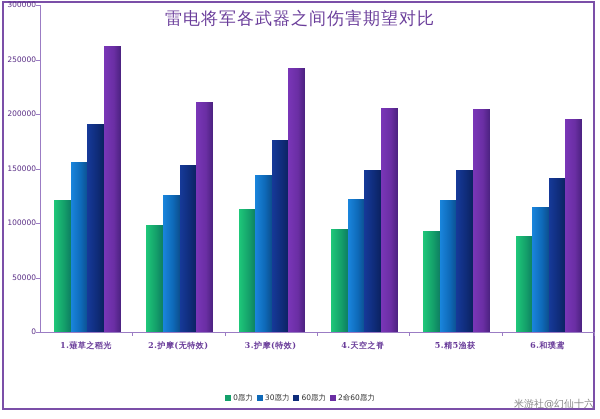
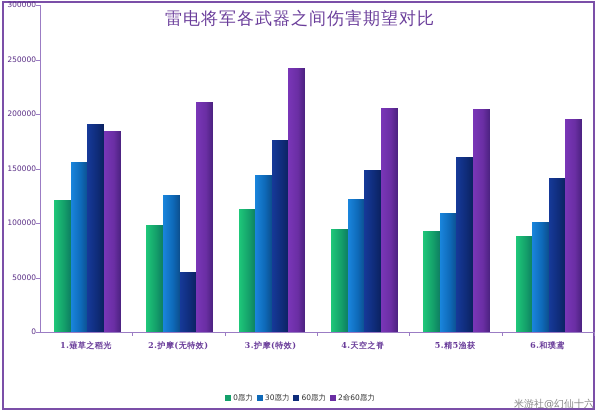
2命60愿力/1.薙草之稻光: 263000 -> 185000
60愿力/2.护摩(无特效): 153000 -> 55000
30愿力/5.精5渔获: 121000 -> 109000
60愿力/5.精5渔获: 148000 -> 161000
30愿力/6.和璞鸢: 115000 -> 101000
